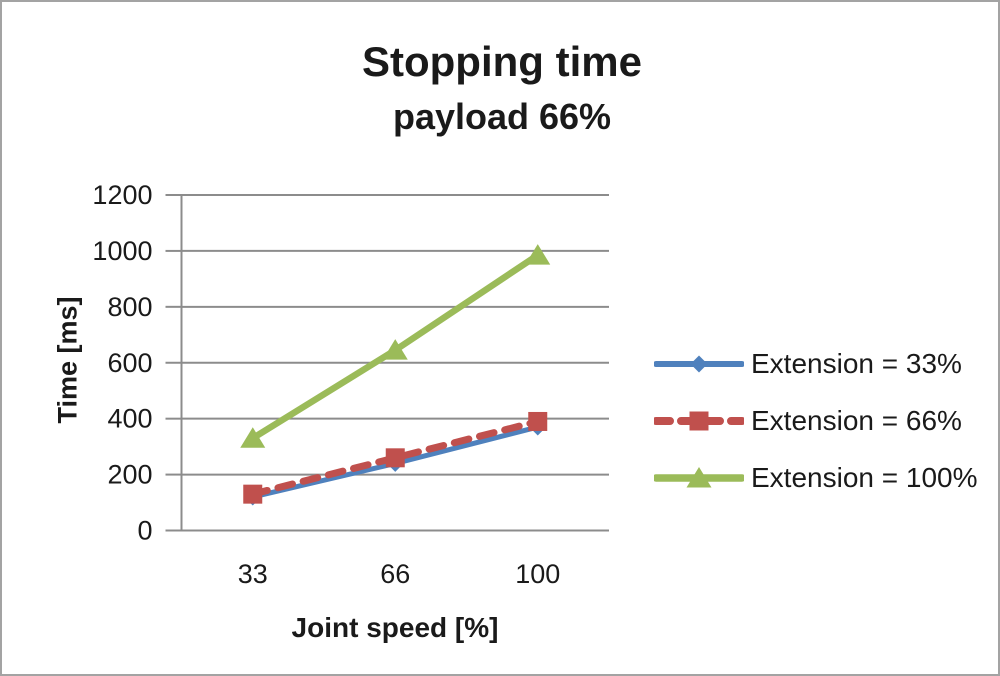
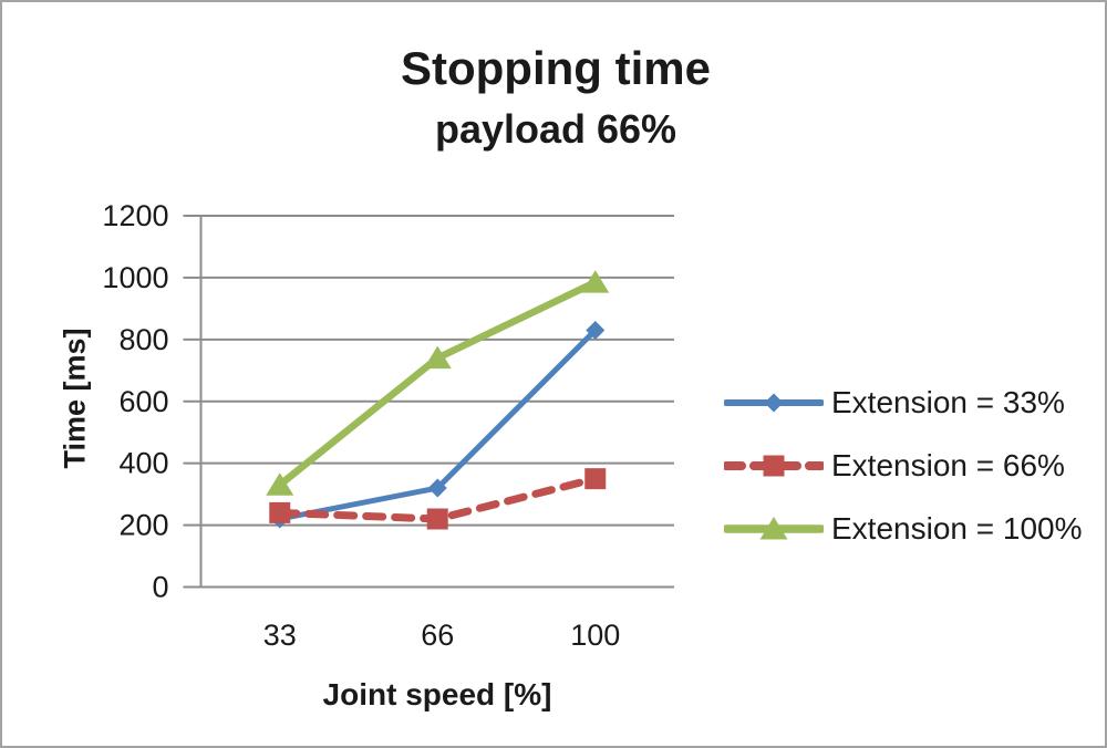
Extension = 33%/33: 120 -> 220
Extension = 66%/33: 130 -> 240
Extension = 33%/66: 240 -> 320
Extension = 66%/66: 260 -> 220
Extension = 100%/66: 640 -> 740
Extension = 33%/100: 370 -> 830
Extension = 66%/100: 390 -> 350
